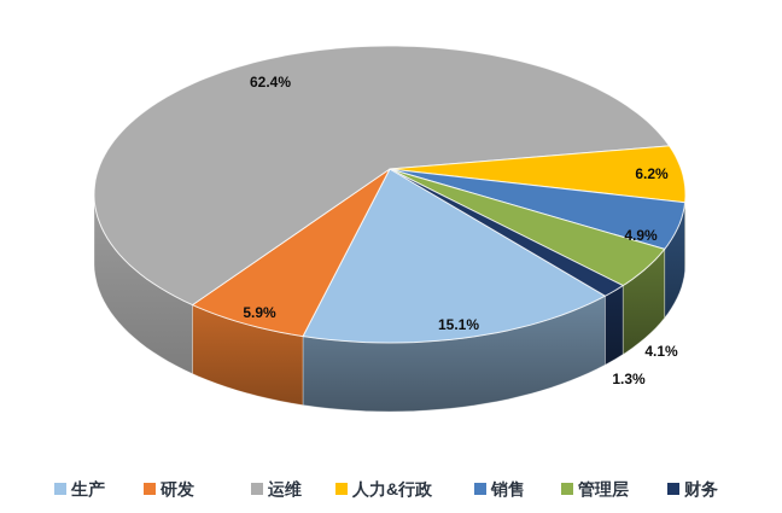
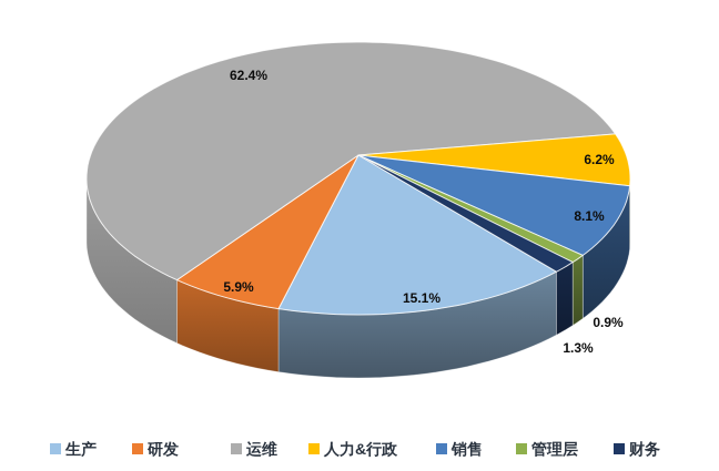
销售: 4.9% -> 8.1%
管理层: 4.1% -> 0.9%
